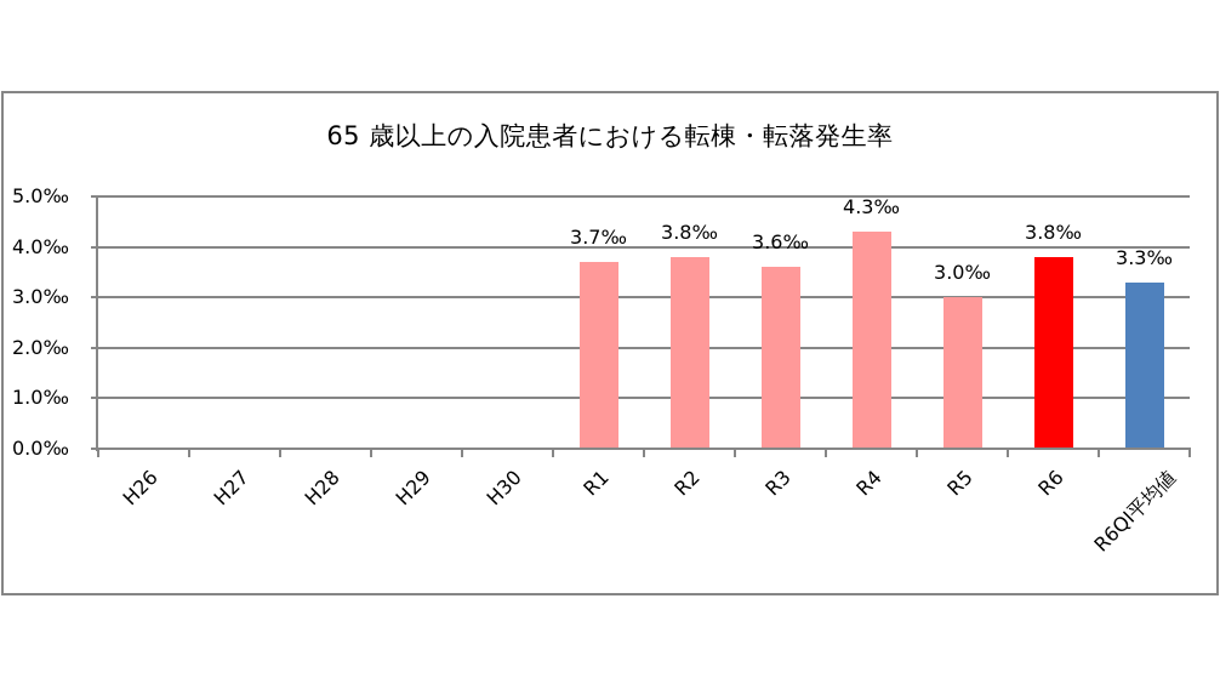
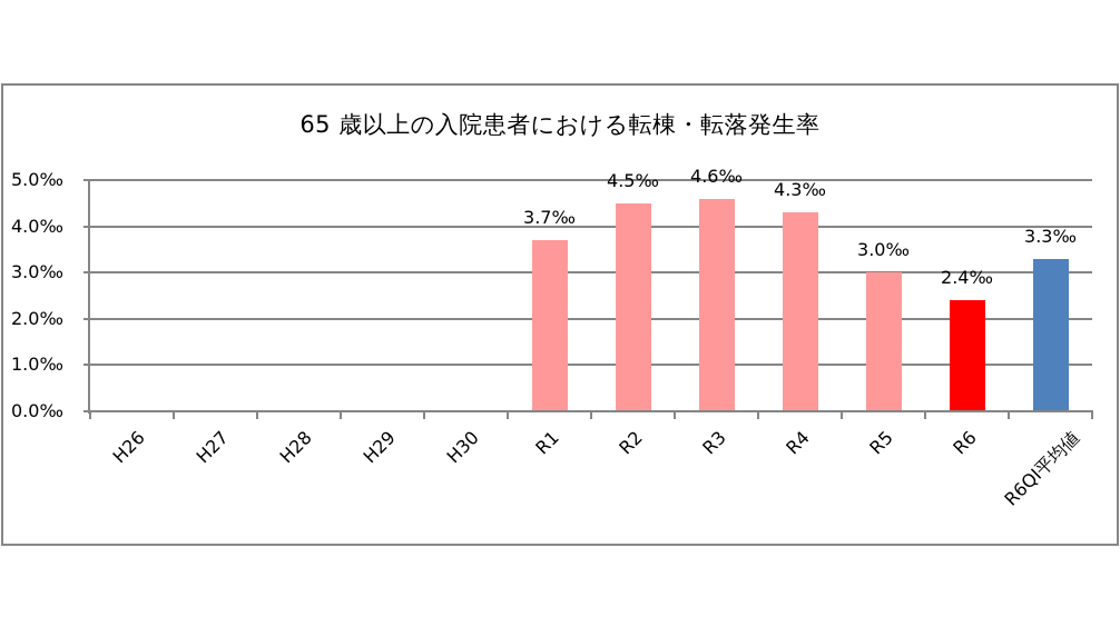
R2: 3.8 -> 4.5
R3: 3.6 -> 4.6
R6: 3.8 -> 2.4
